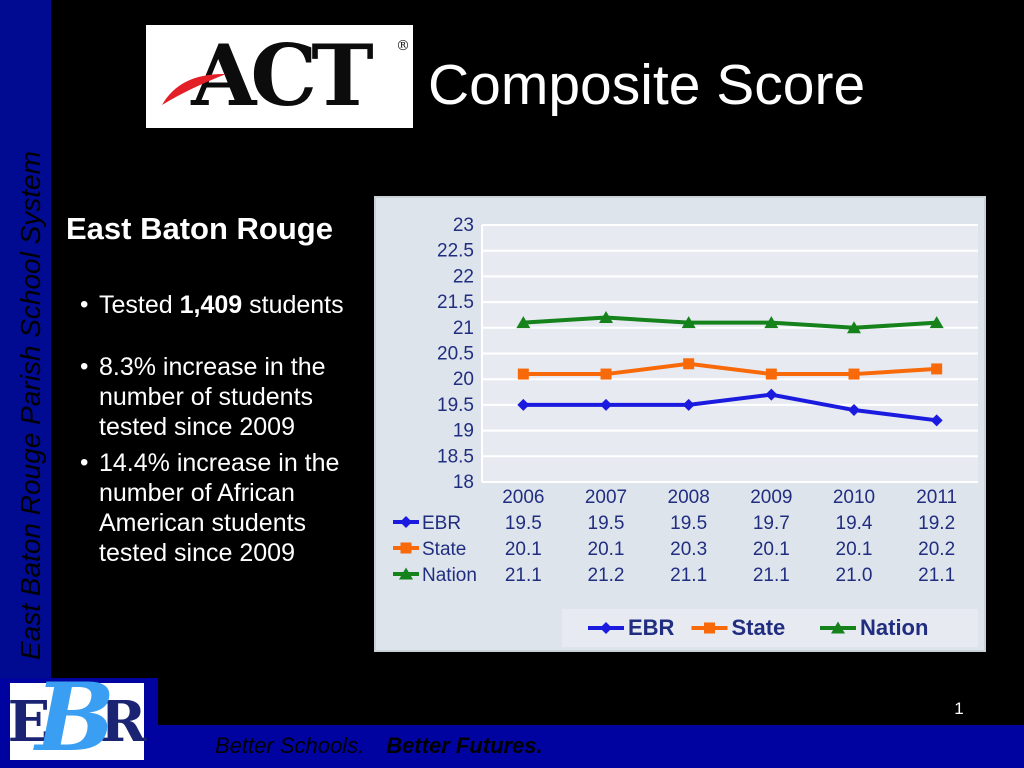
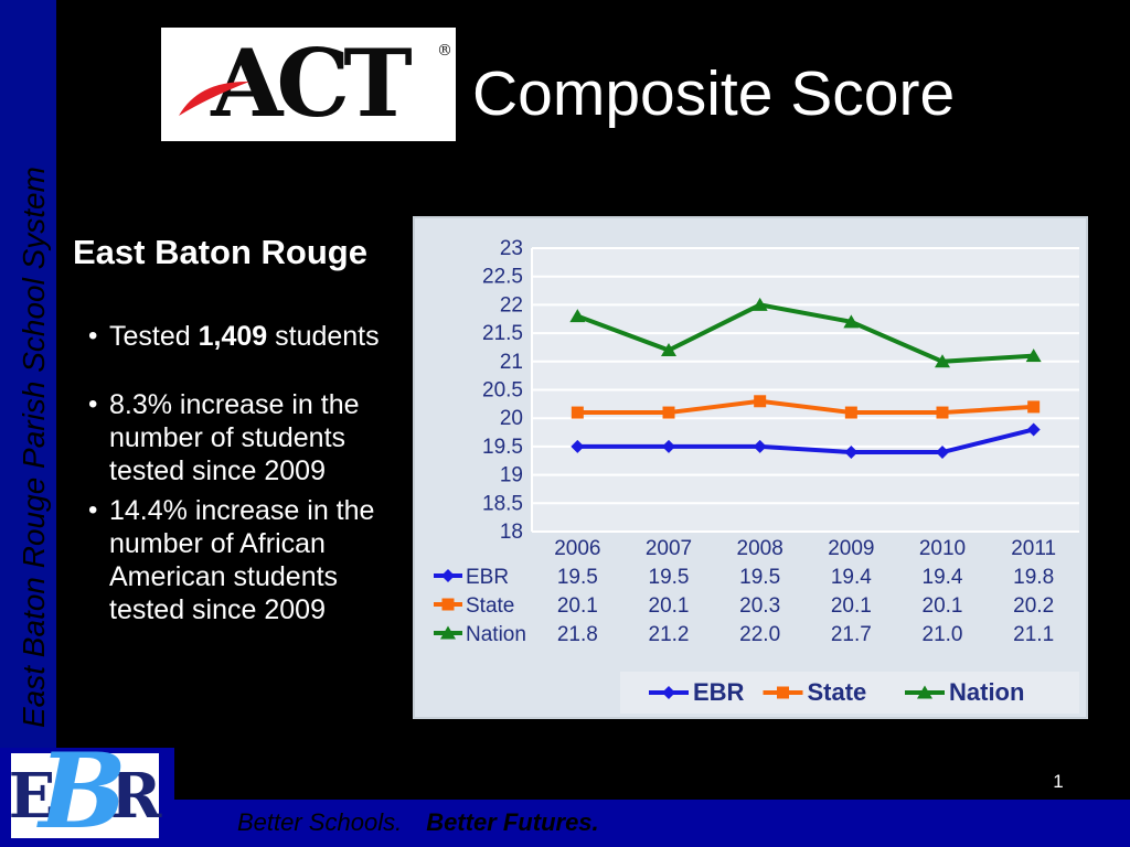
Nation/2006: 21.1 -> 21.8
Nation/2008: 21.1 -> 22.0
EBR/2009: 19.7 -> 19.4
Nation/2009: 21.1 -> 21.7
EBR/2011: 19.2 -> 19.8
